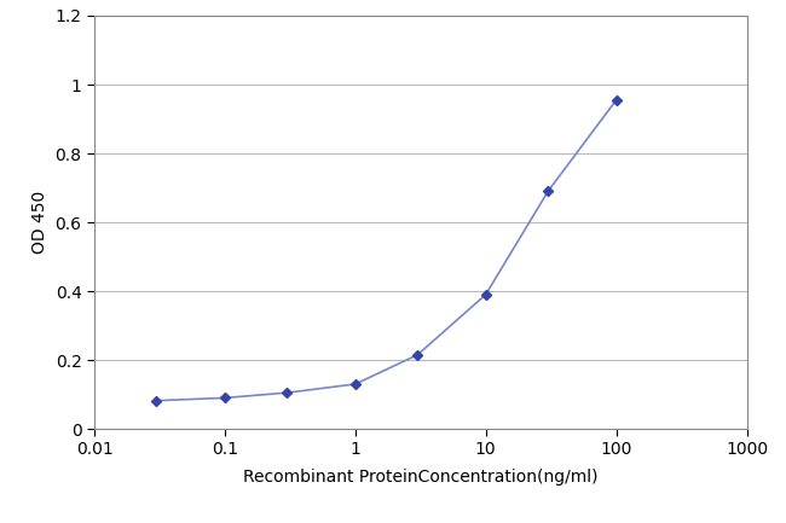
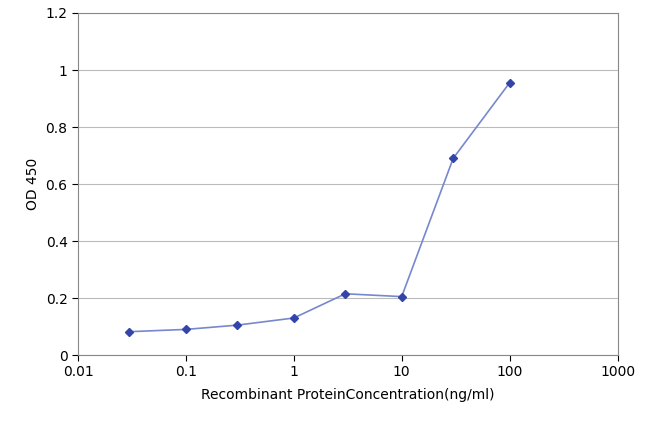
10: 0.390 -> 0.205
